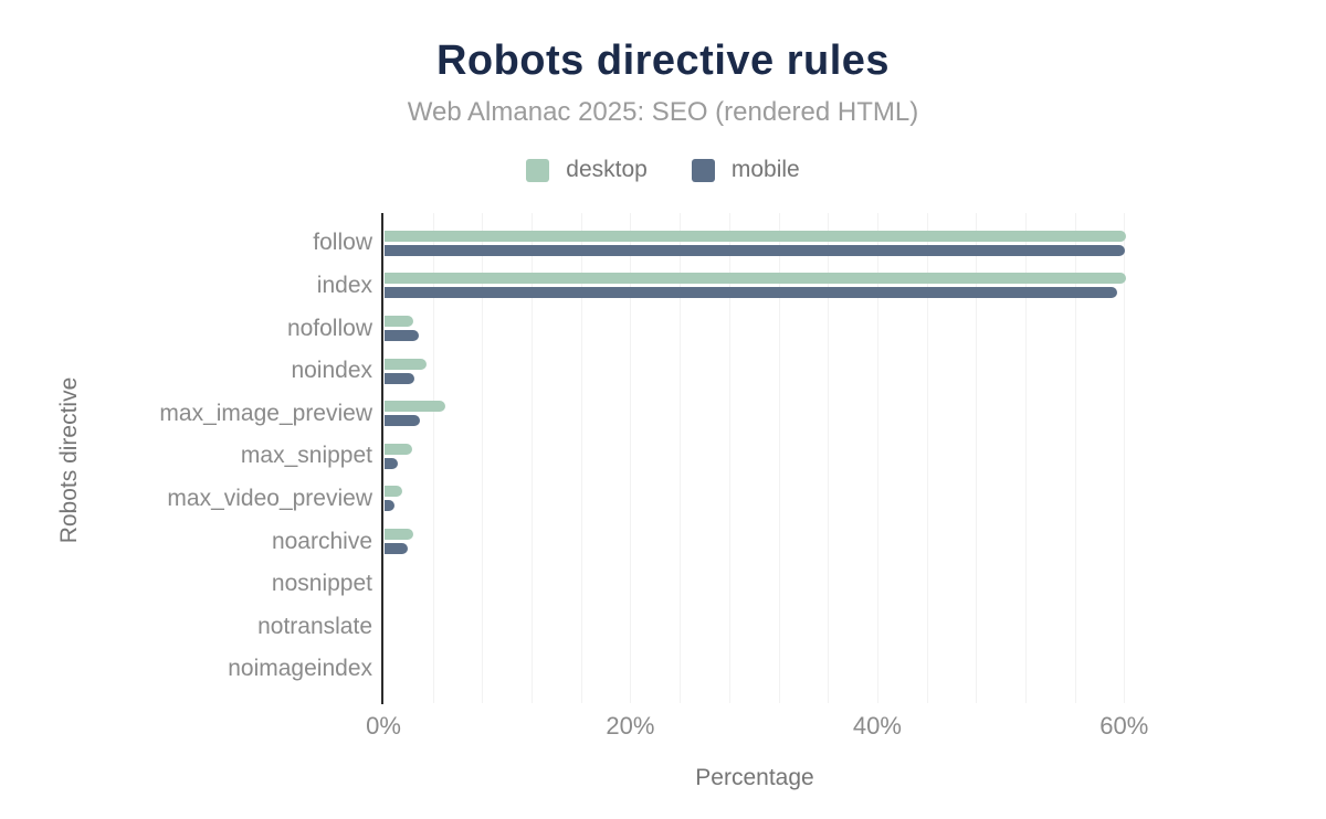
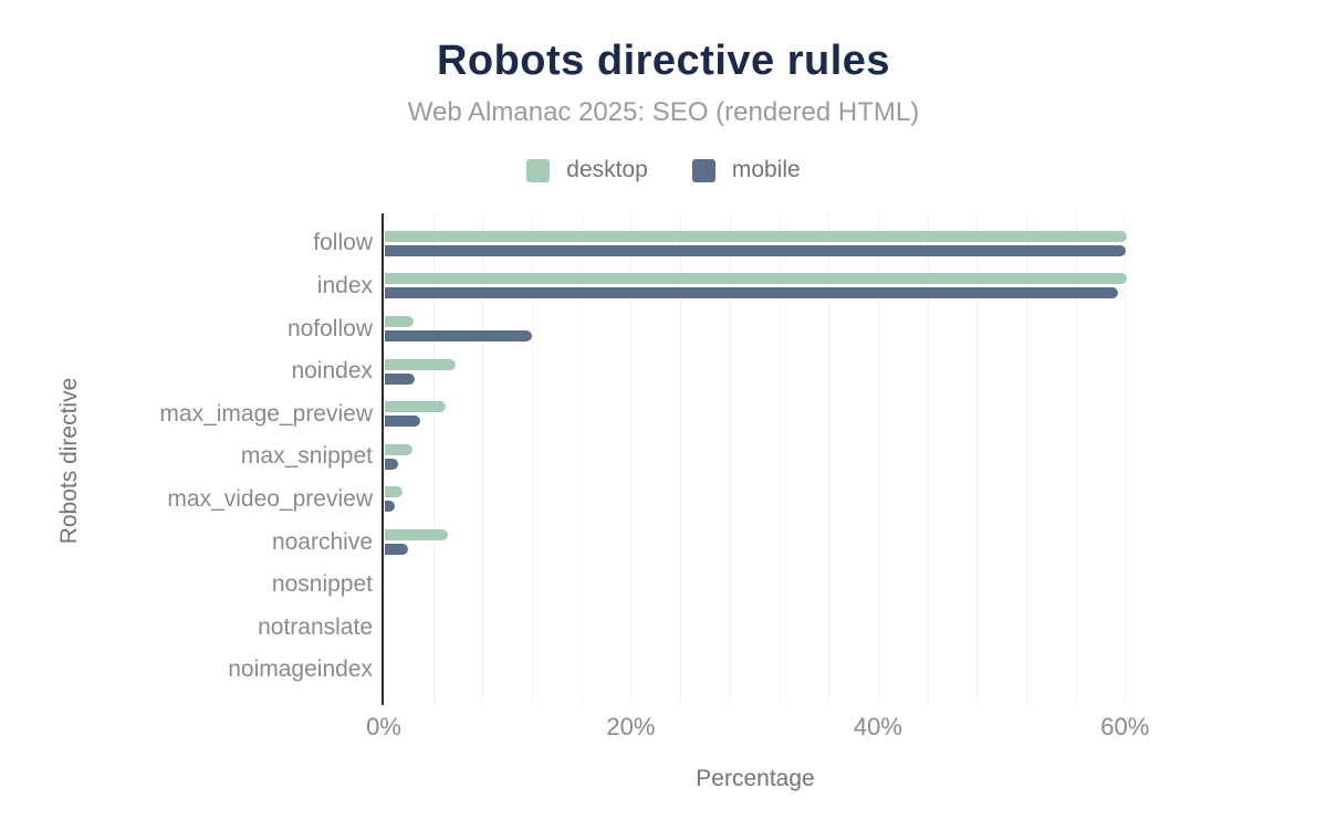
mobile/nofollow: 2.8% -> 11.9%
desktop/noindex: 3.4% -> 5.7%
desktop/noarchive: 2.3% -> 5.1%
